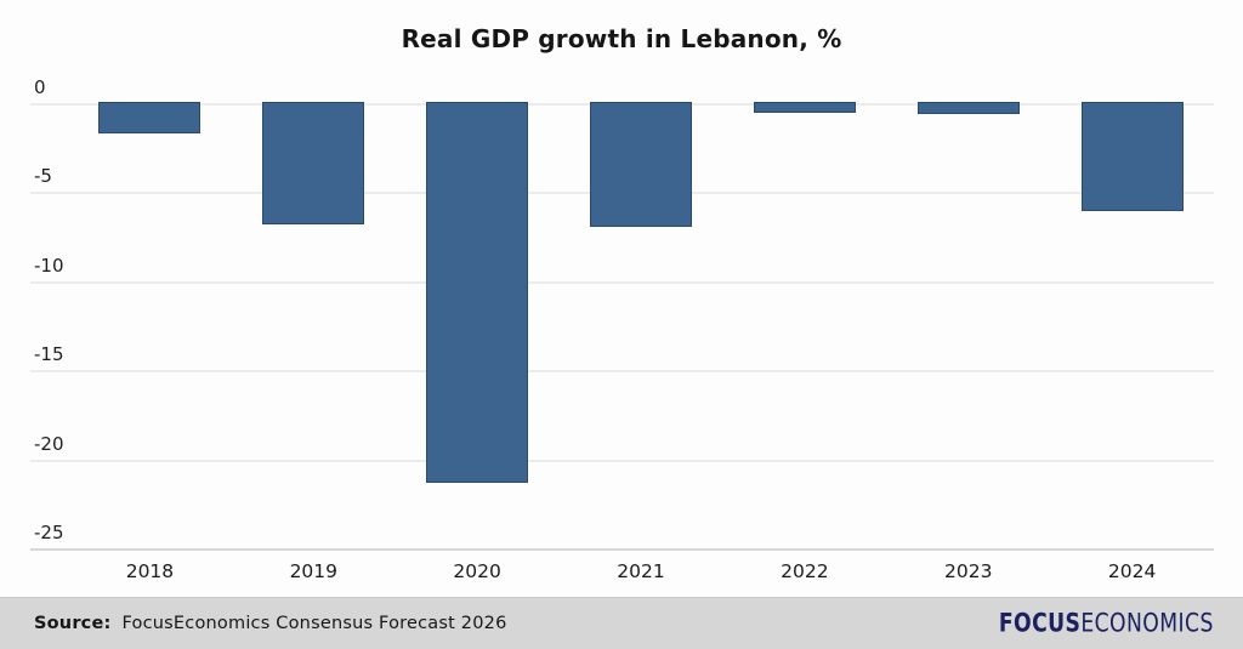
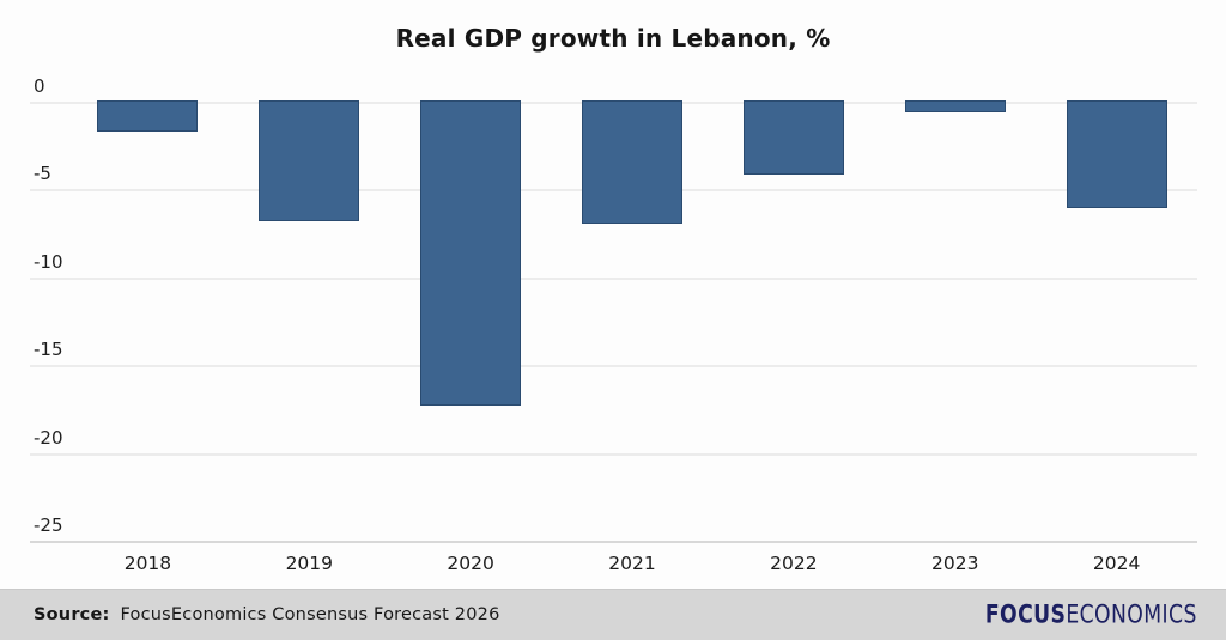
2020: -21.4 -> -17.4
2022: -0.6 -> -4.2
